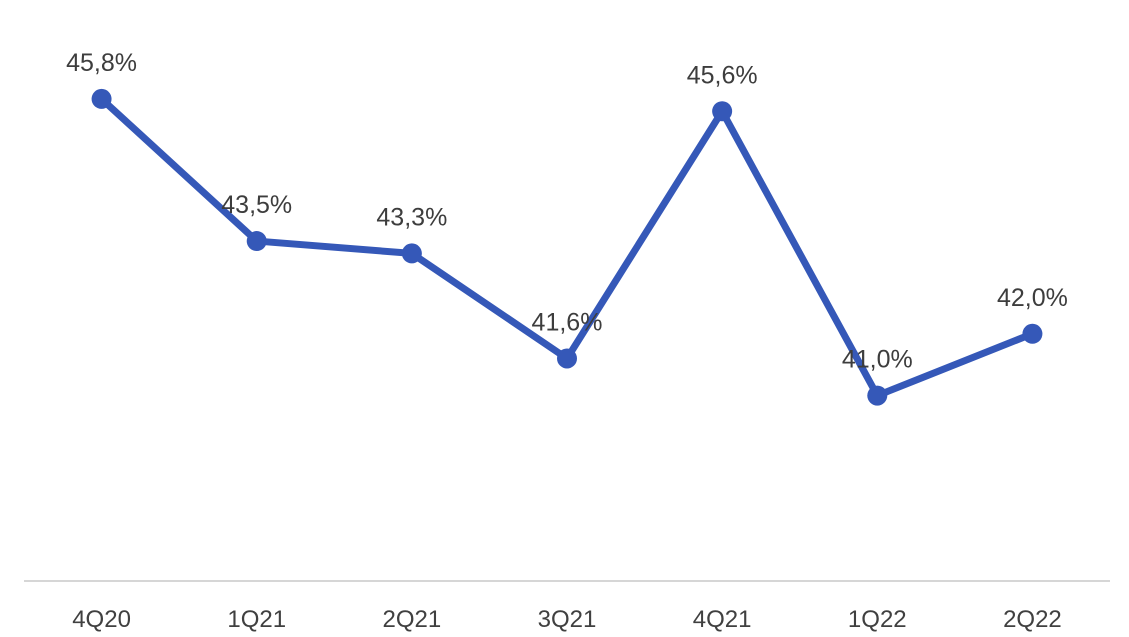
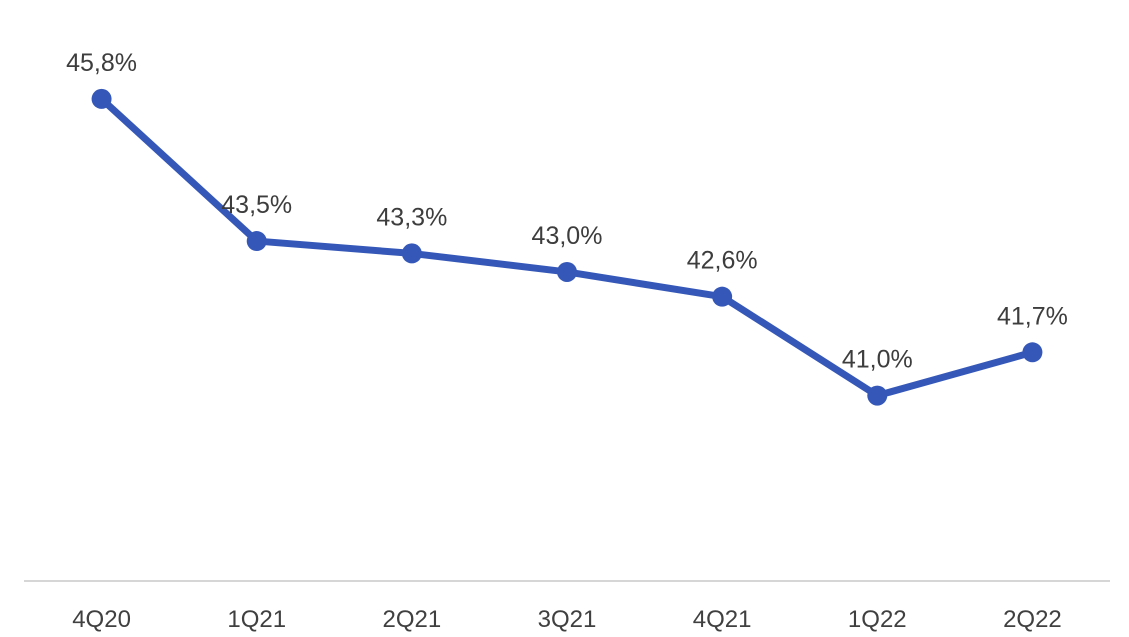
3Q21: 41,6% -> 43,0%
4Q21: 45,6% -> 42,6%
2Q22: 42,0% -> 41,7%
